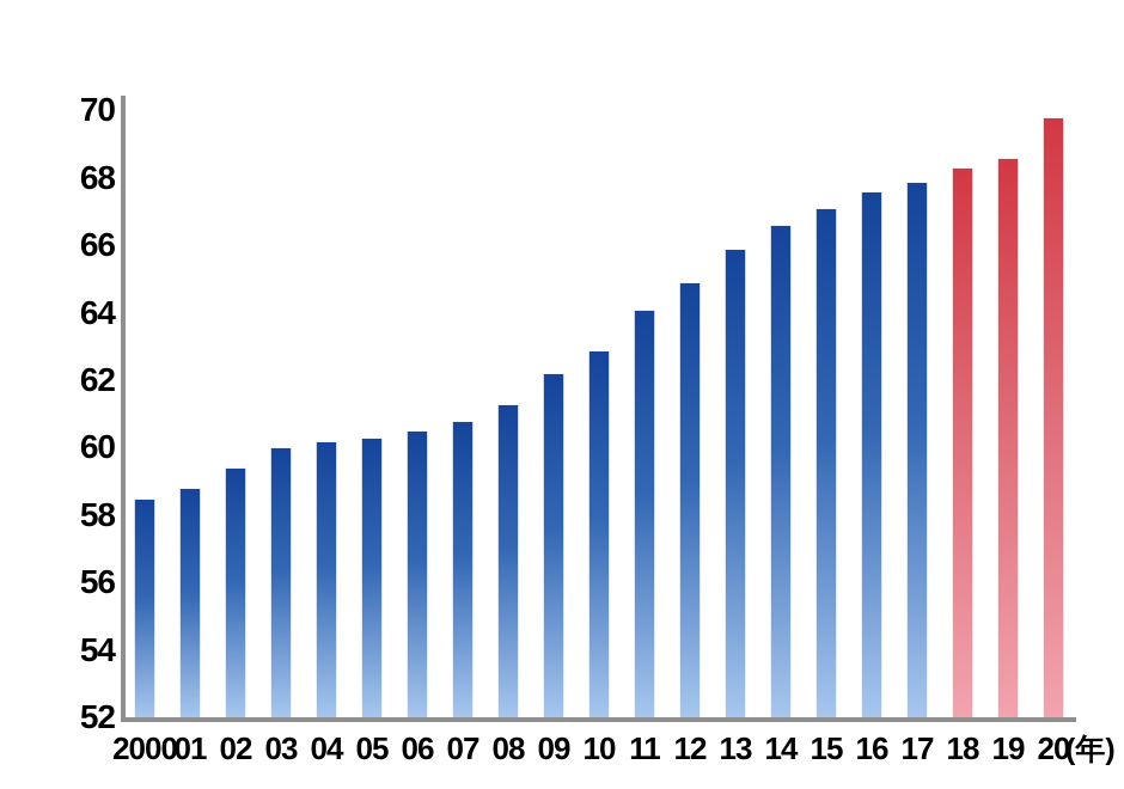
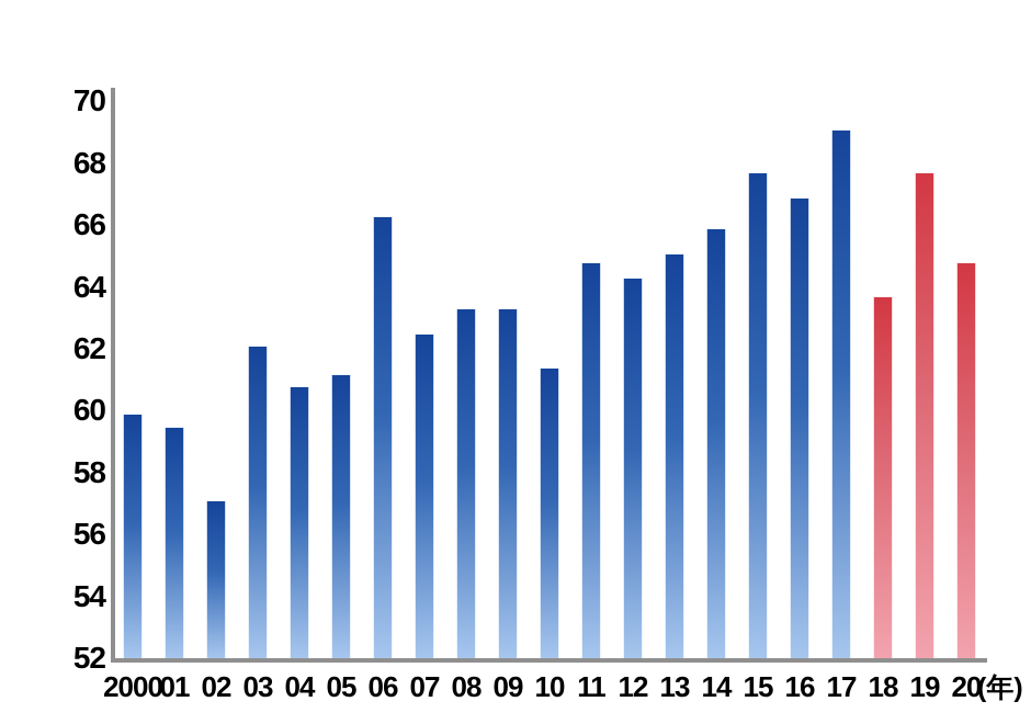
2000: 58.5 -> 59.9
01: 58.8 -> 59.5
02: 59.4 -> 57.1
03: 60.0 -> 62.1
04: 60.2 -> 60.8
05: 60.3 -> 61.2
06: 60.5 -> 66.3
07: 60.8 -> 62.5
08: 61.3 -> 63.3
09: 62.2 -> 63.3
10: 62.9 -> 61.4
11: 64.1 -> 64.8
12: 64.9 -> 64.3
13: 65.9 -> 65.1
14: 66.6 -> 65.9
15: 67.1 -> 67.7
16: 67.6 -> 66.9
17: 67.9 -> 69.1
18: 68.3 -> 63.7
19: 68.6 -> 67.7
20: 69.8 -> 64.8
